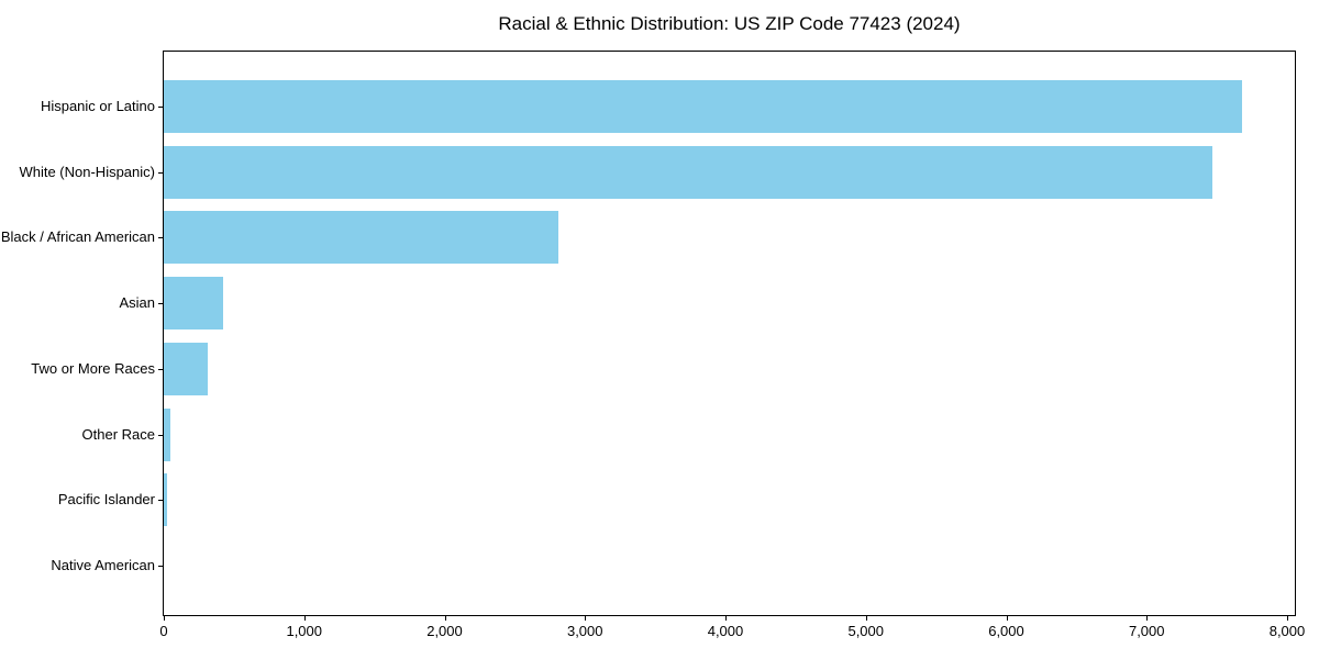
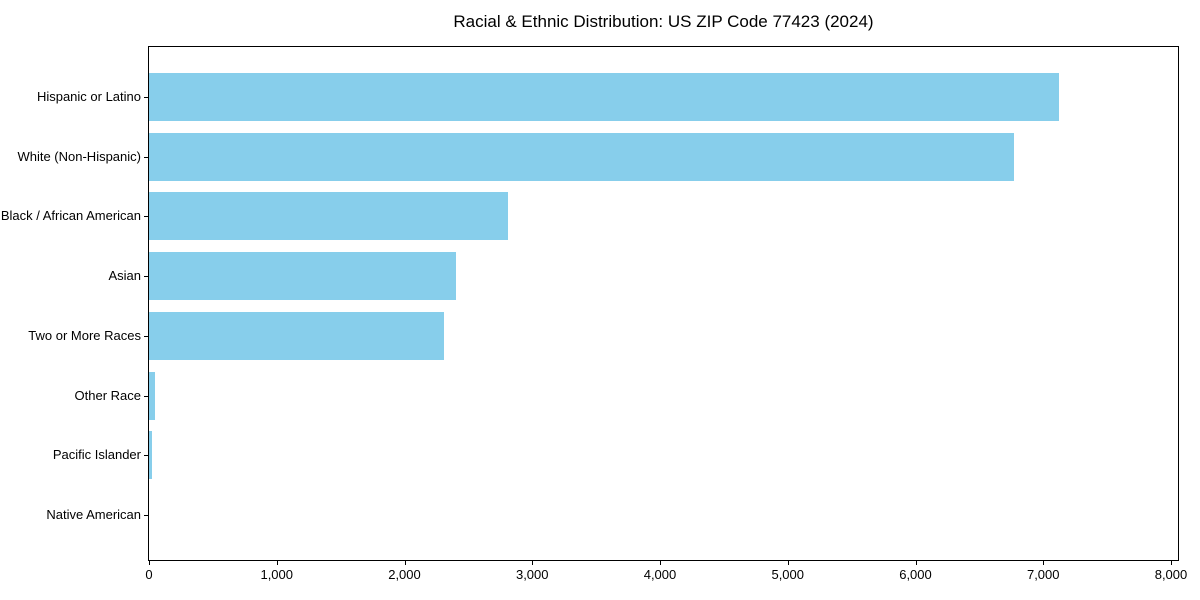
Hispanic or Latino: 7680 -> 7120
White (Non-Hispanic): 7460 -> 6770
Asian: 420 -> 2400
Two or More Races: 320 -> 2310
